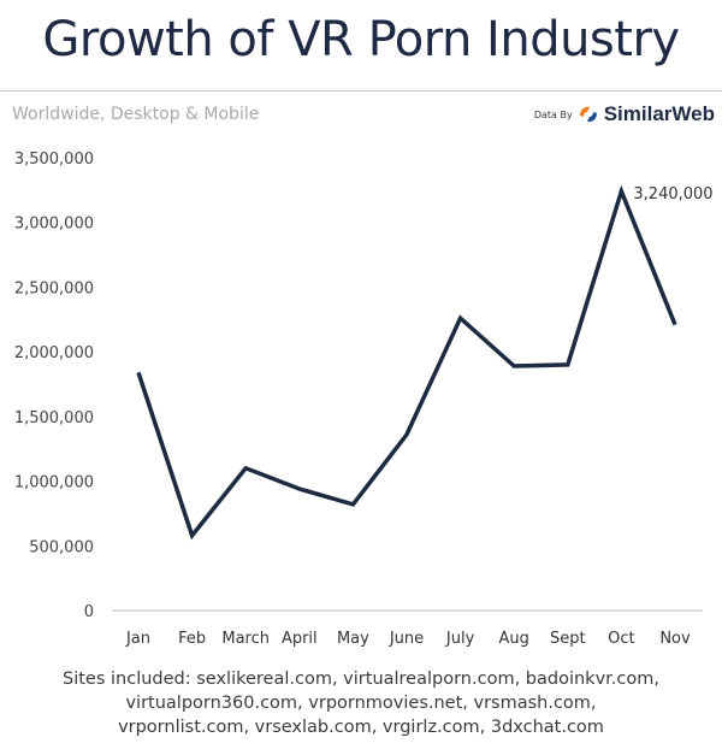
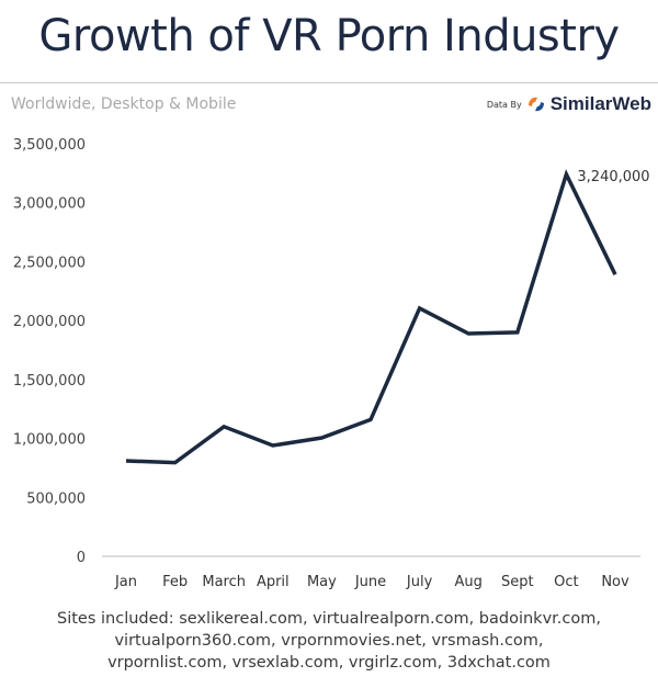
Jan: 1840000 -> 810000
Feb: 580000 -> 800000
May: 820000 -> 1000000
June: 1360000 -> 1160000
July: 2260000 -> 2100000
Nov: 2210000 -> 2390000
